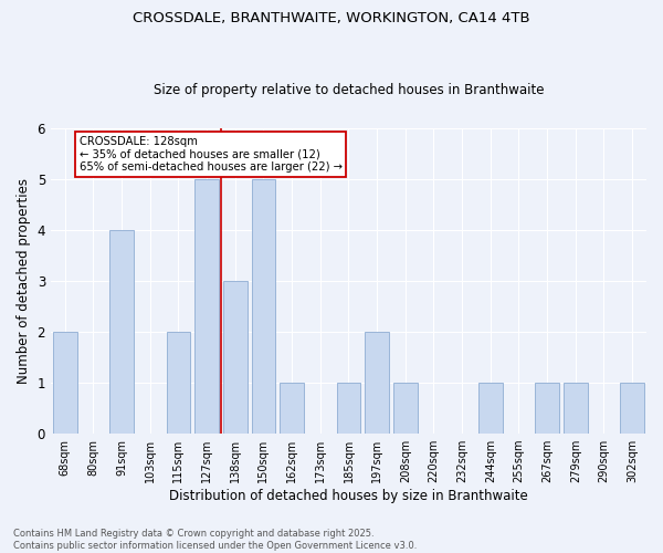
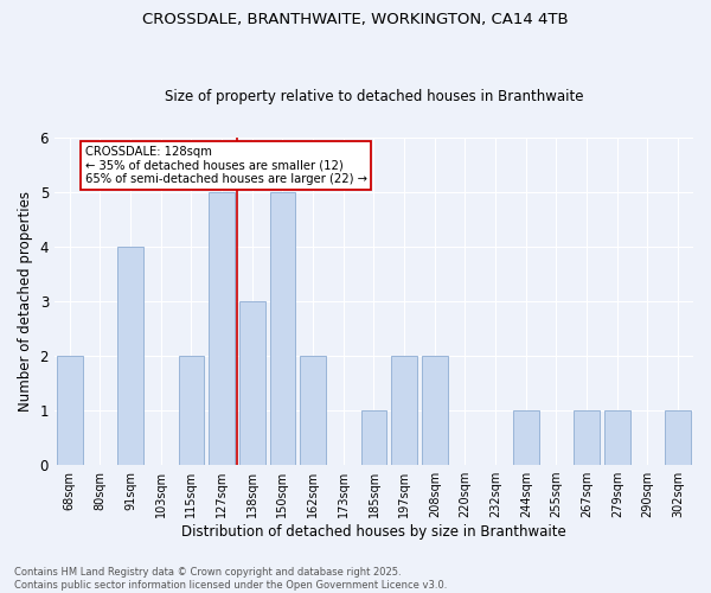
162sqm: 1 -> 2
208sqm: 1 -> 2
